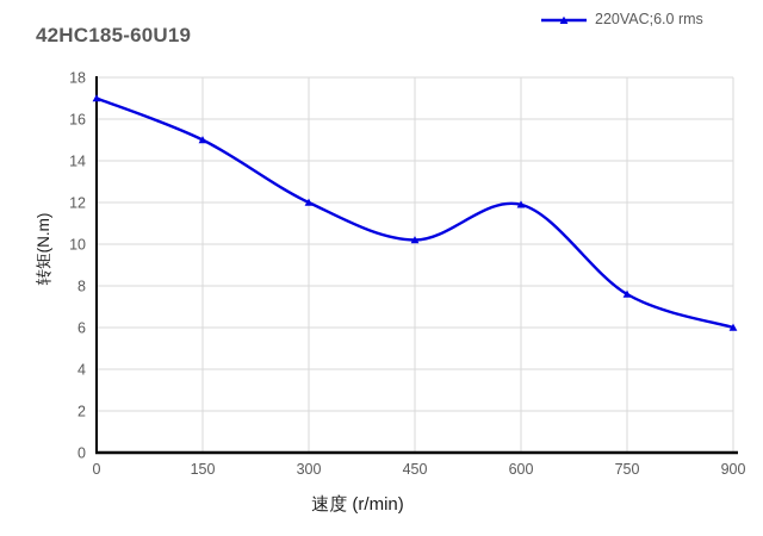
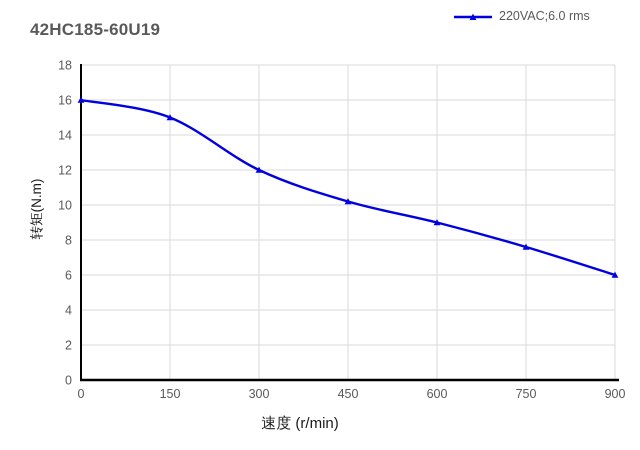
0: 17.0 -> 16.0
600: 11.9 -> 9.0
